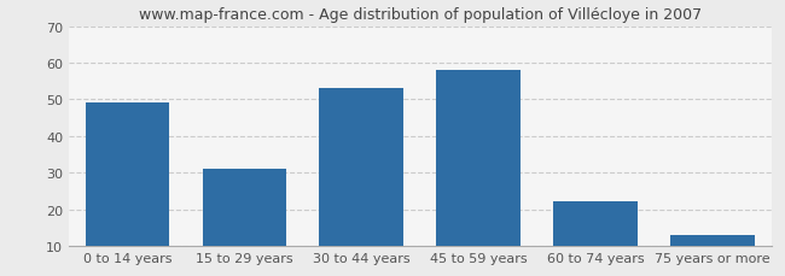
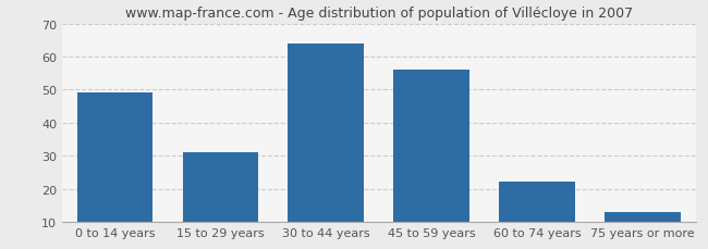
30 to 44 years: 53 -> 64
45 to 59 years: 58 -> 56
